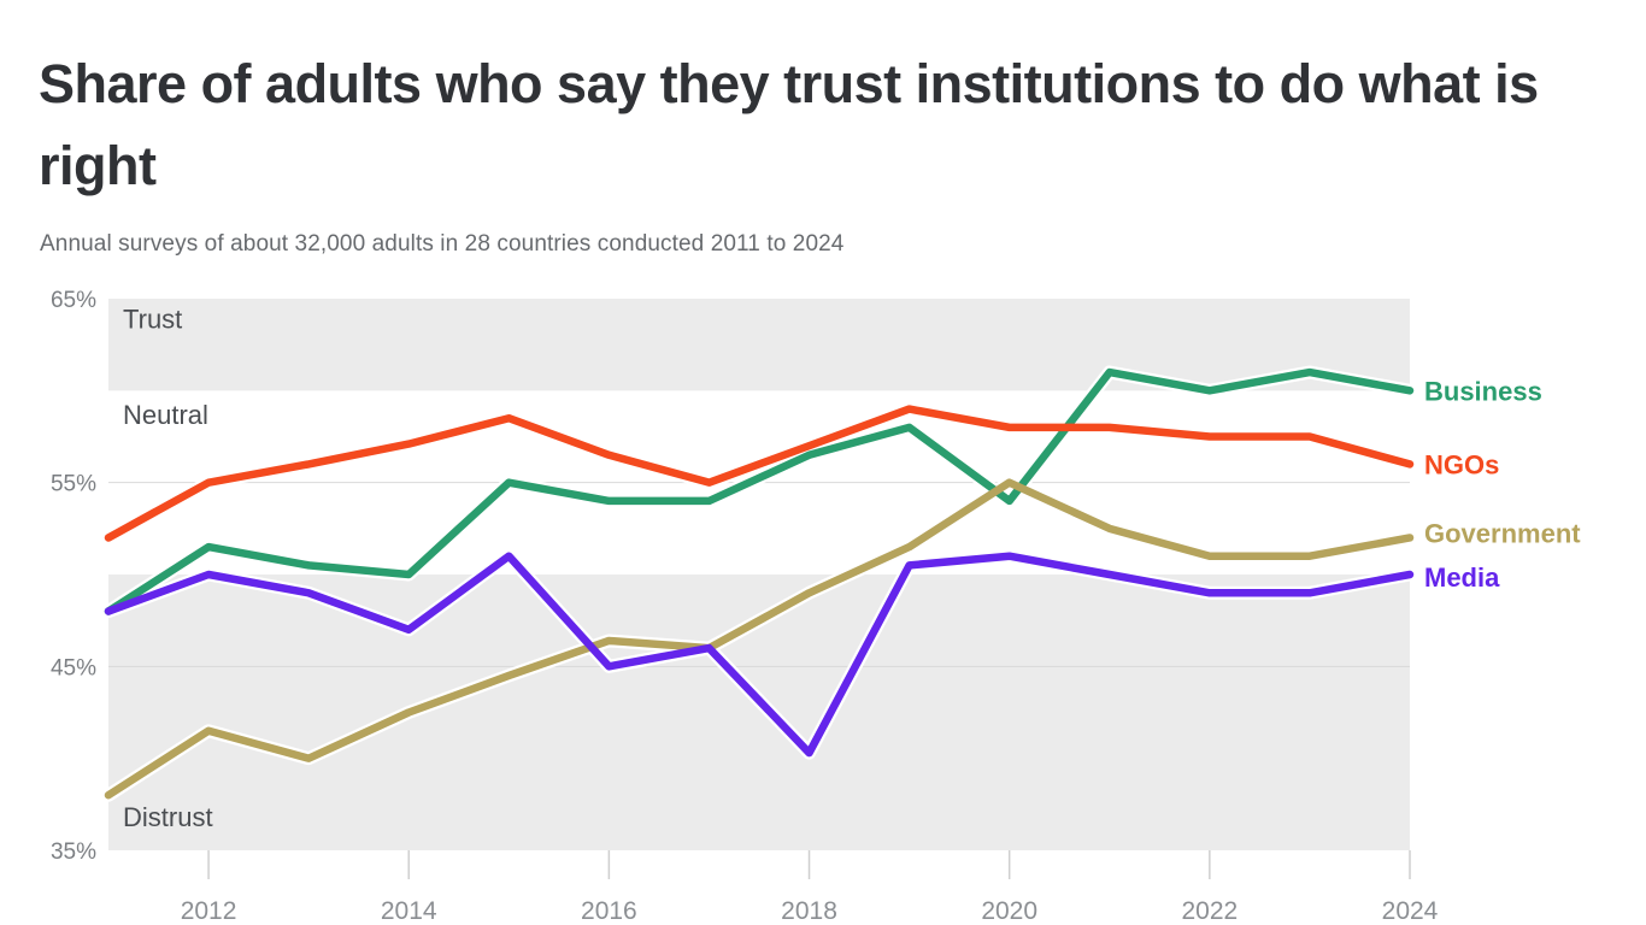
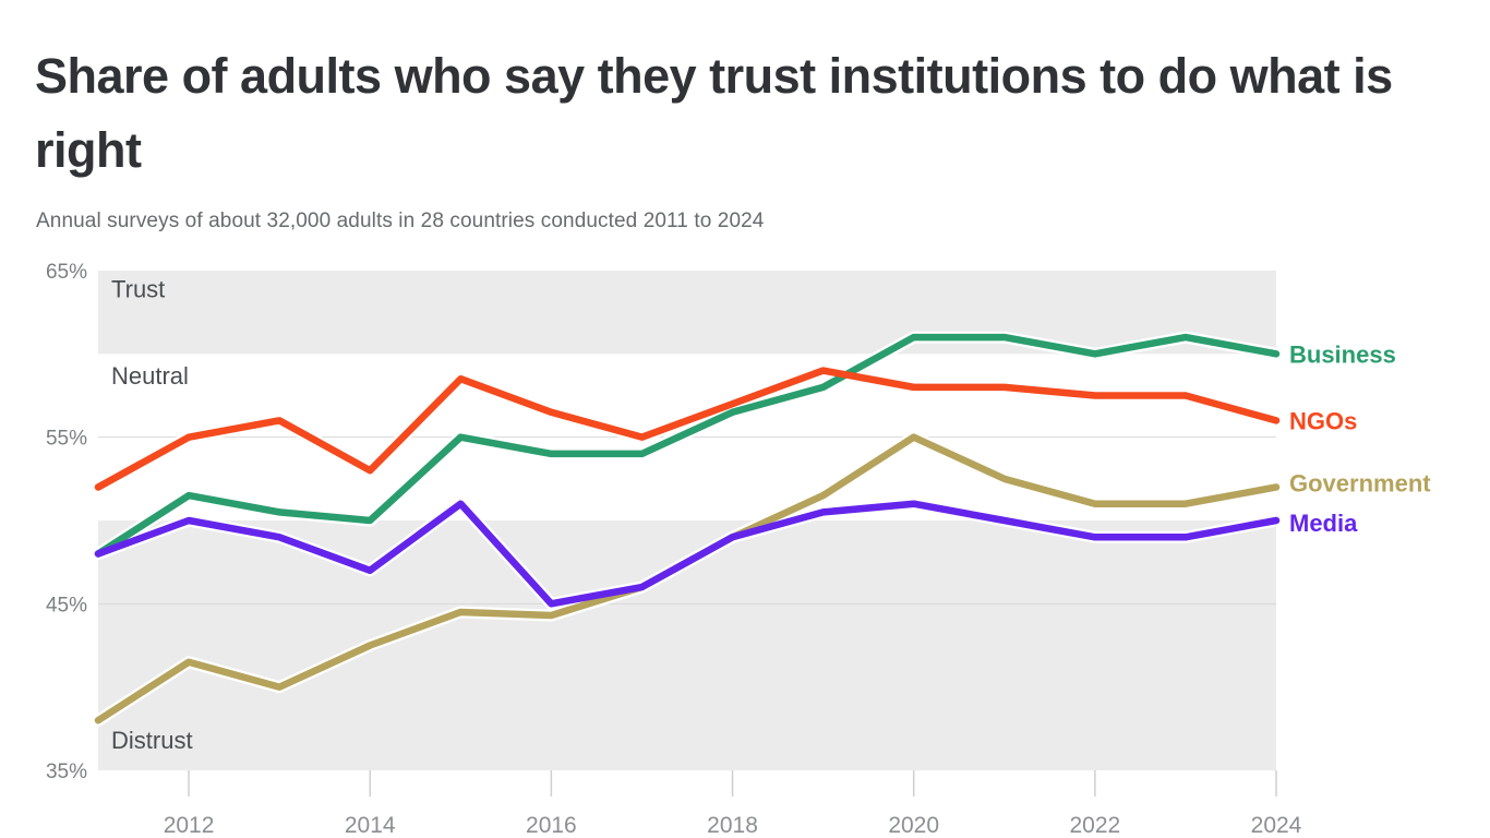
NGOs/2014: 57.1% -> 53.0%
Government/2016: 46.4% -> 44.3%
Media/2018: 40.3% -> 49.0%
Business/2020: 54.0% -> 61.0%
